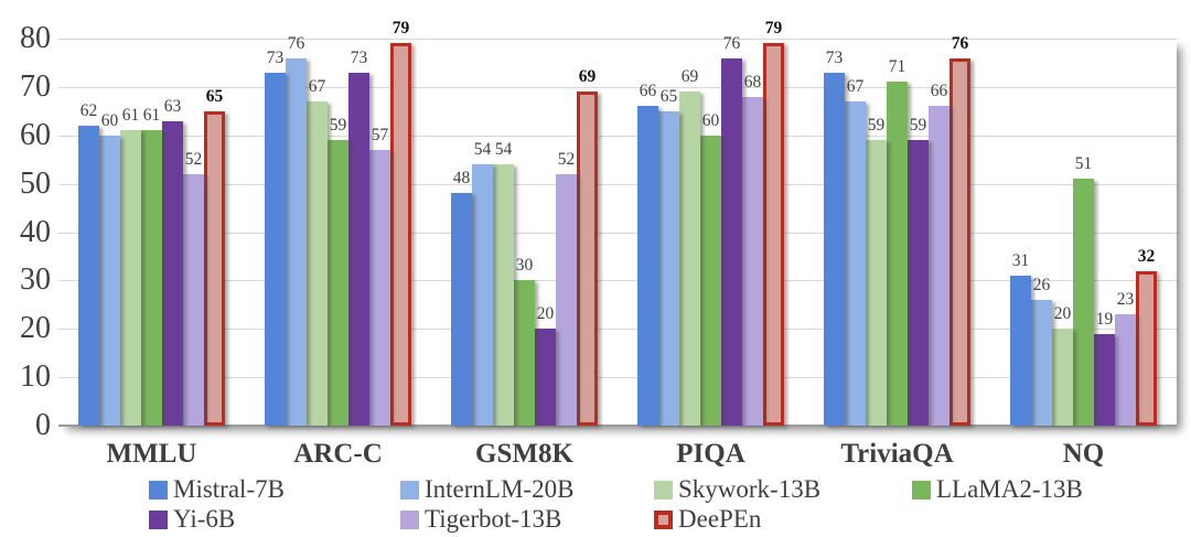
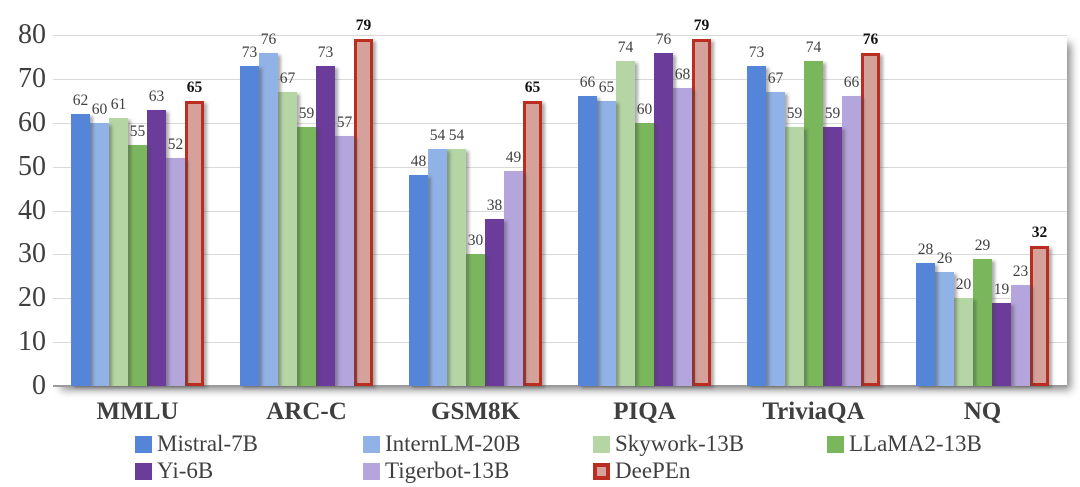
LLaMA2-13B/MMLU: 61 -> 55
Yi-6B/GSM8K: 20 -> 38
Tigerbot-13B/GSM8K: 52 -> 49
DeePEn/GSM8K: 69 -> 65
Skywork-13B/PIQA: 69 -> 74
LLaMA2-13B/TriviaQA: 71 -> 74
Mistral-7B/NQ: 31 -> 28
LLaMA2-13B/NQ: 51 -> 29
